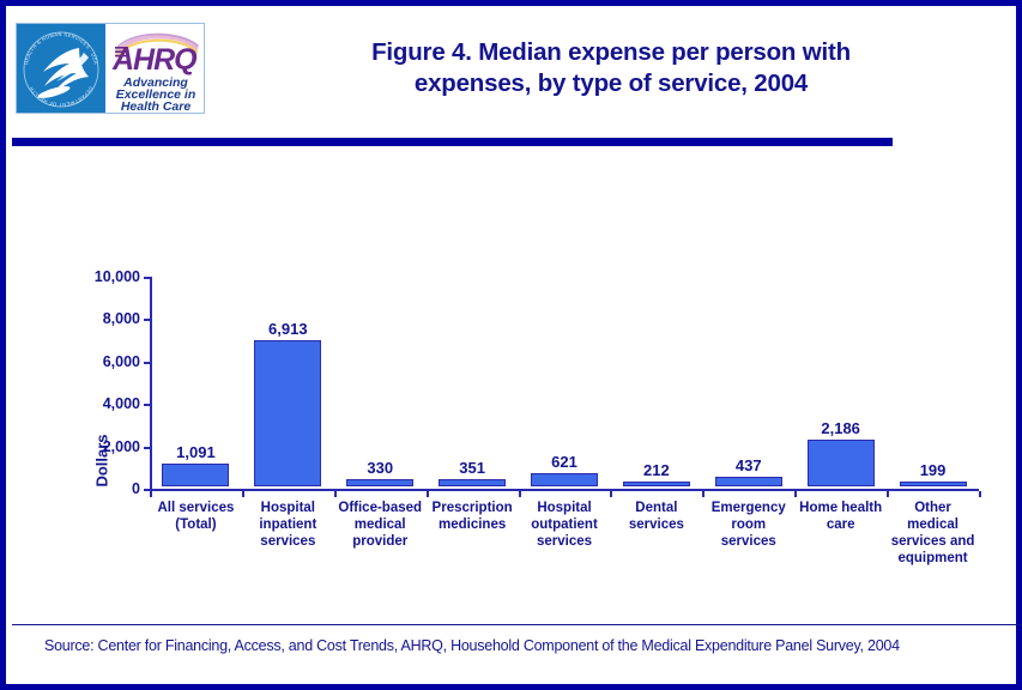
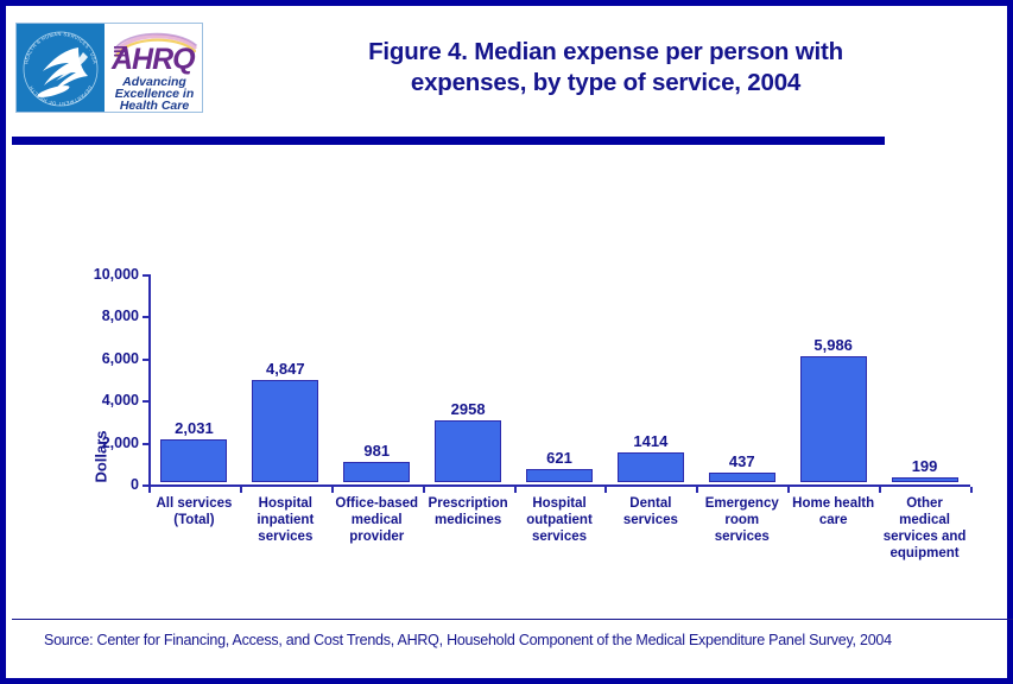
All services (Total): 1,091 -> 2,031
Hospital inpatient services: 6,913 -> 4,847
Office-based medical provider: 330 -> 981
Prescription medicines: 351 -> 2958
Dental services: 212 -> 1414
Home health care: 2,186 -> 5,986
